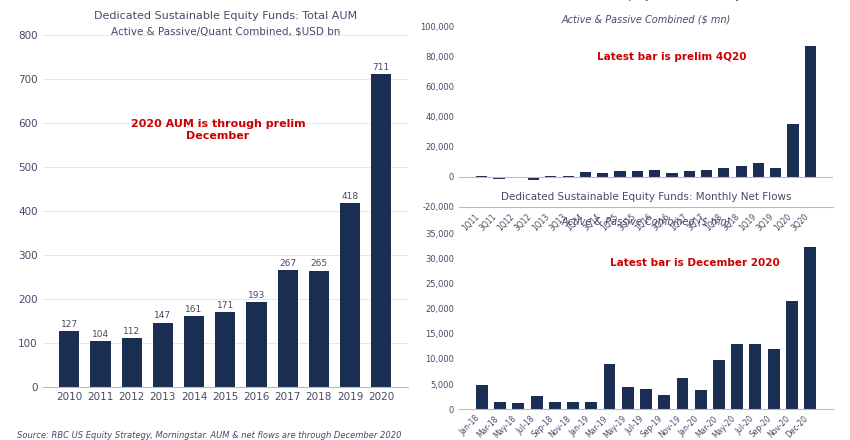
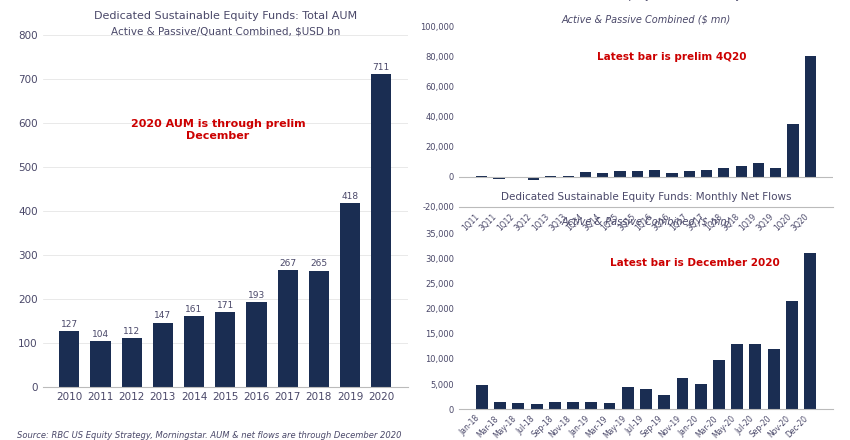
3Q20: 87,000 -> 80,000
Jul-18: 2,600 -> 1,000
Mar-19: 9,000 -> 1,200
Jan-20: 3,800 -> 5,000
Dec-20: 32,200 -> 31,000
